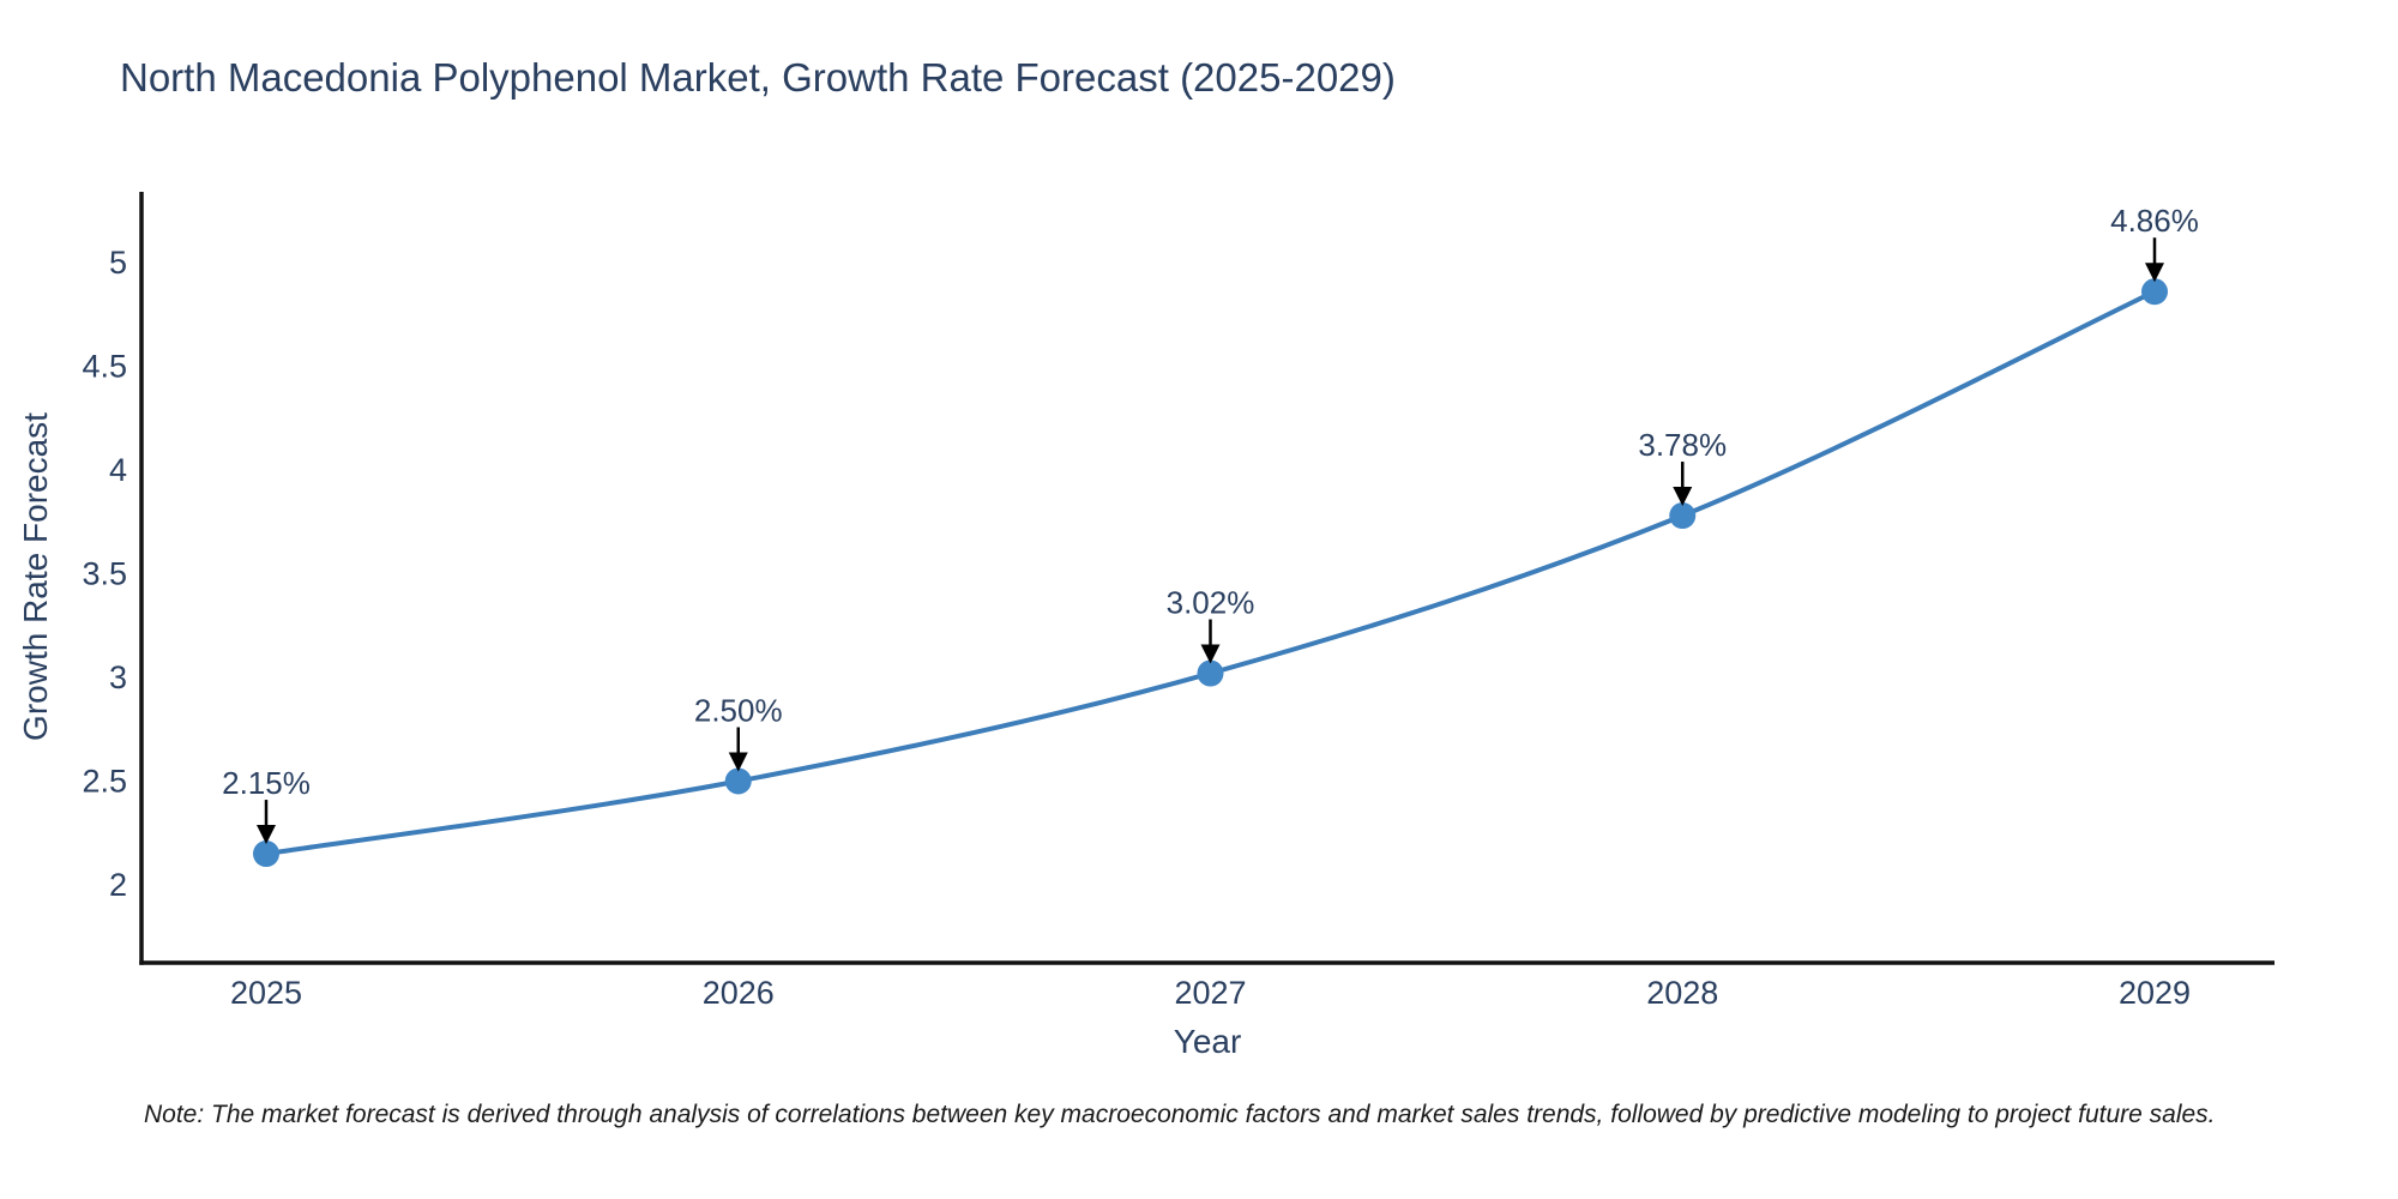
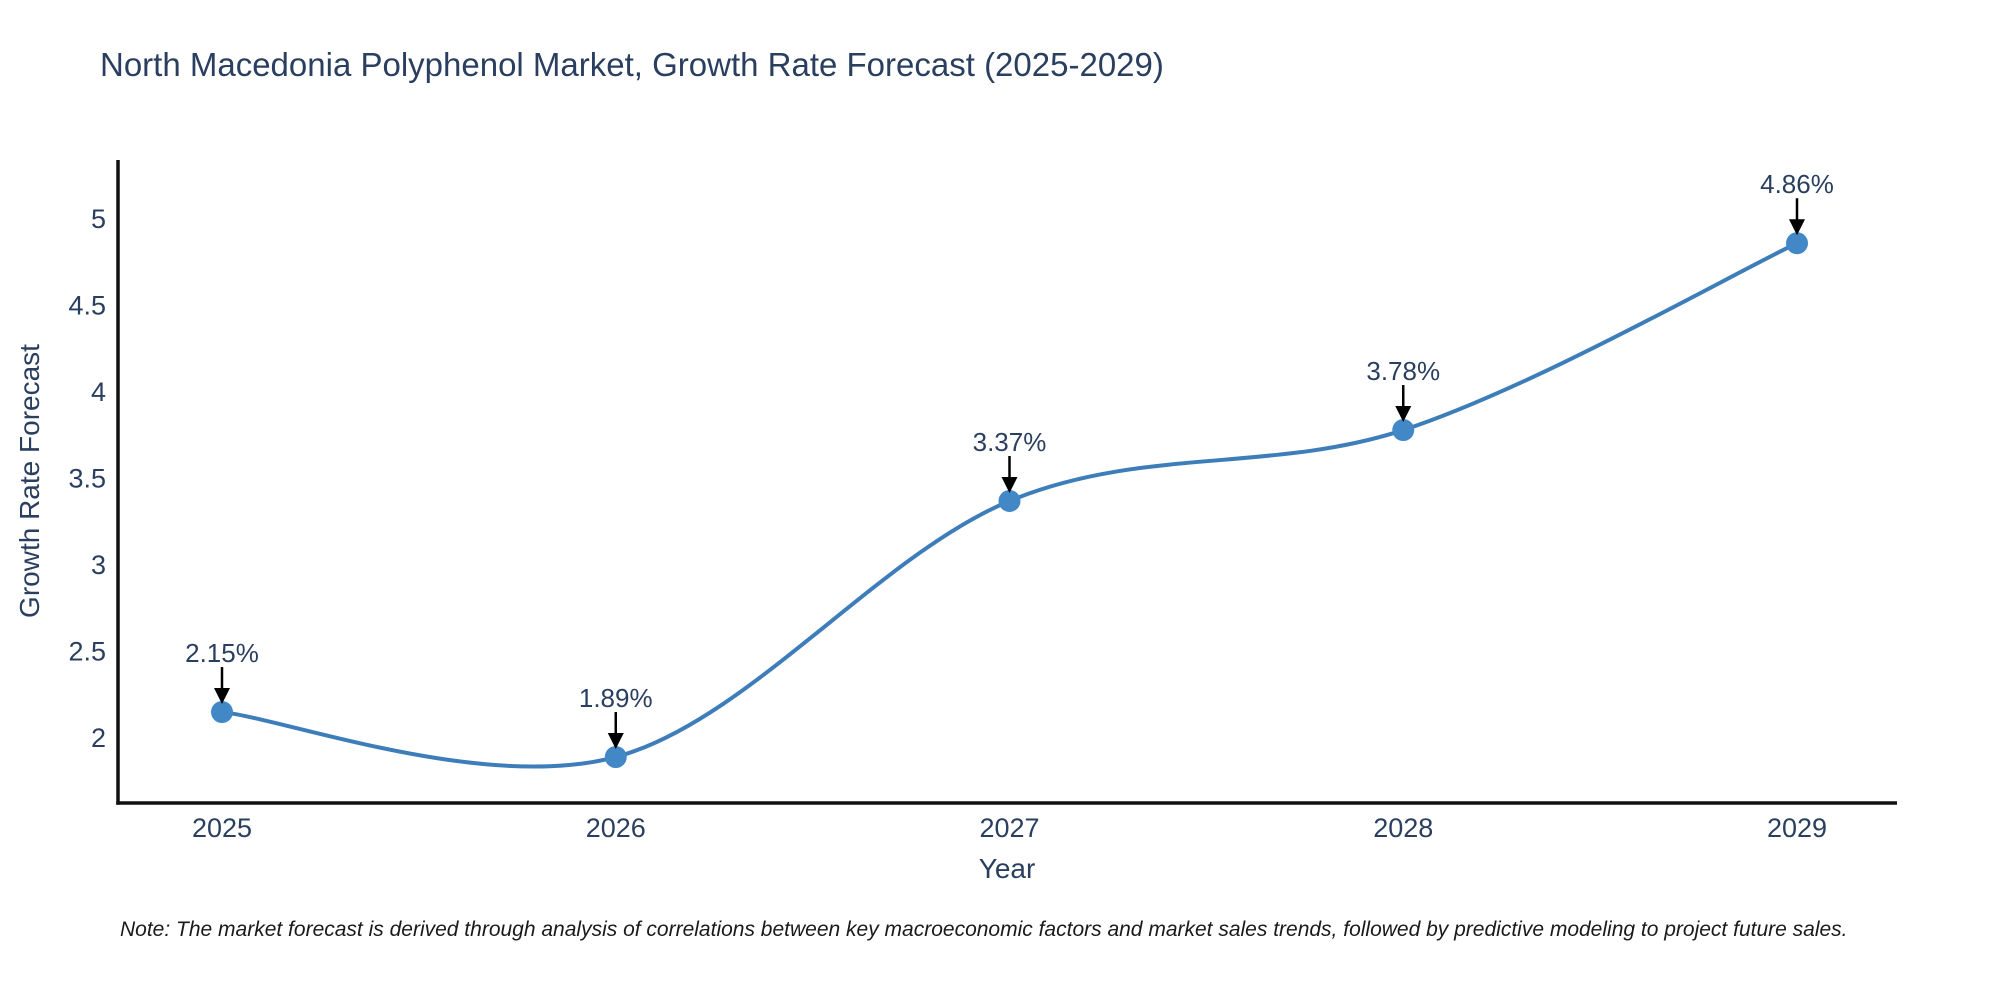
2026: 2.50% -> 1.89%
2027: 3.02% -> 3.37%
